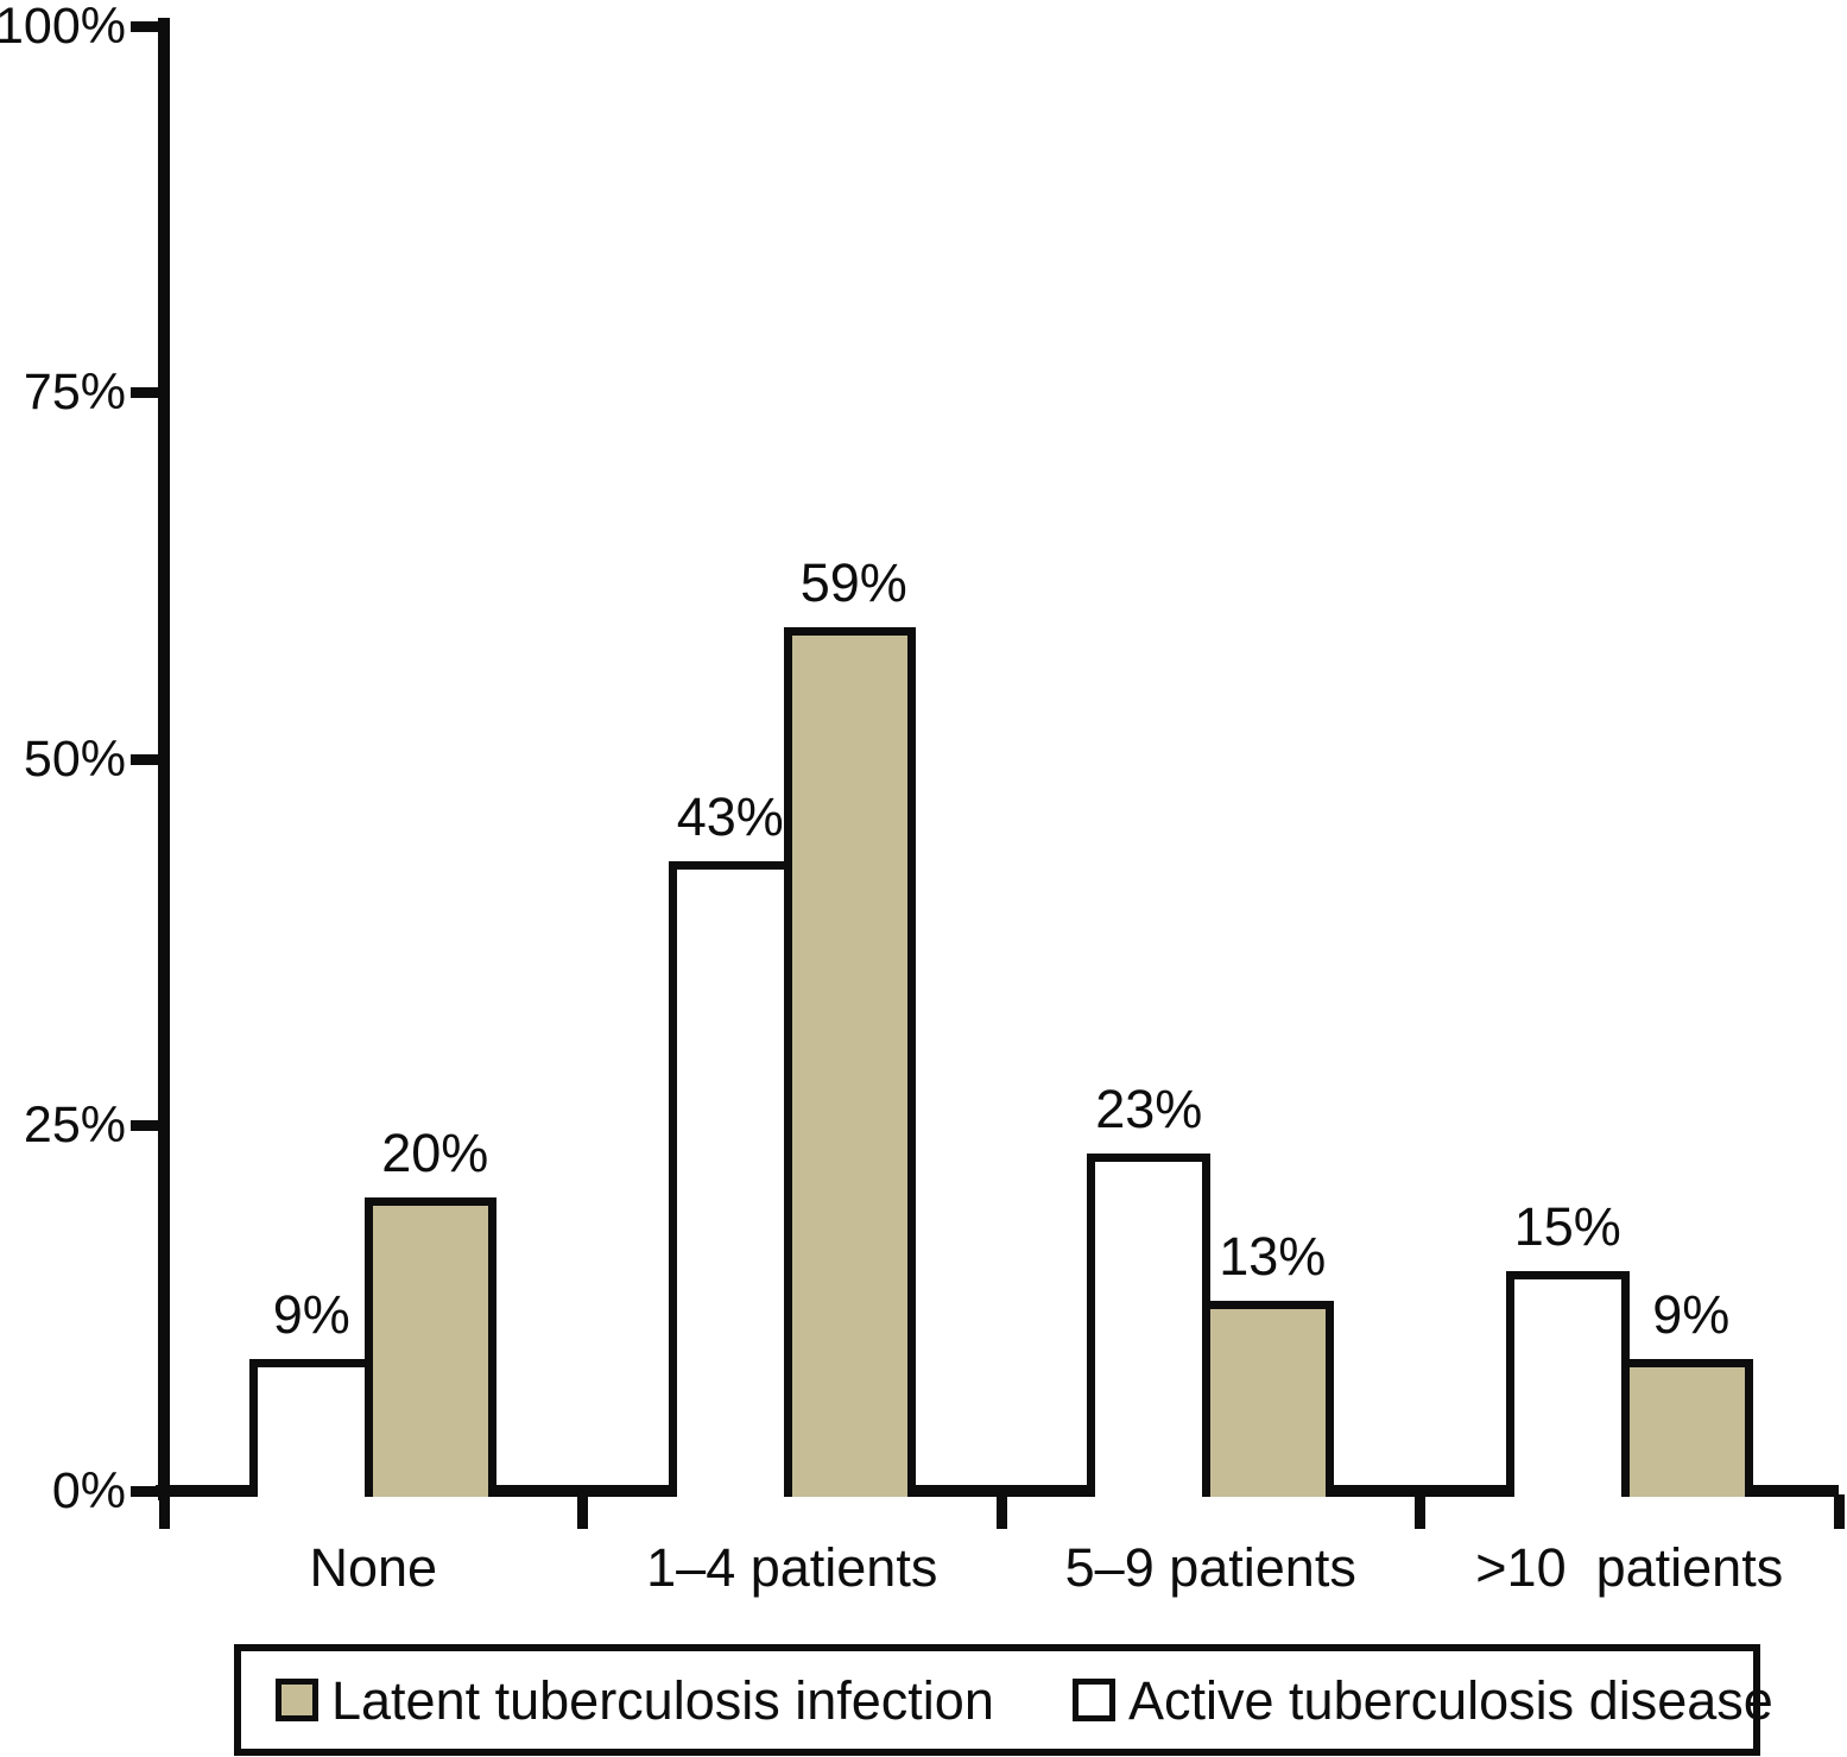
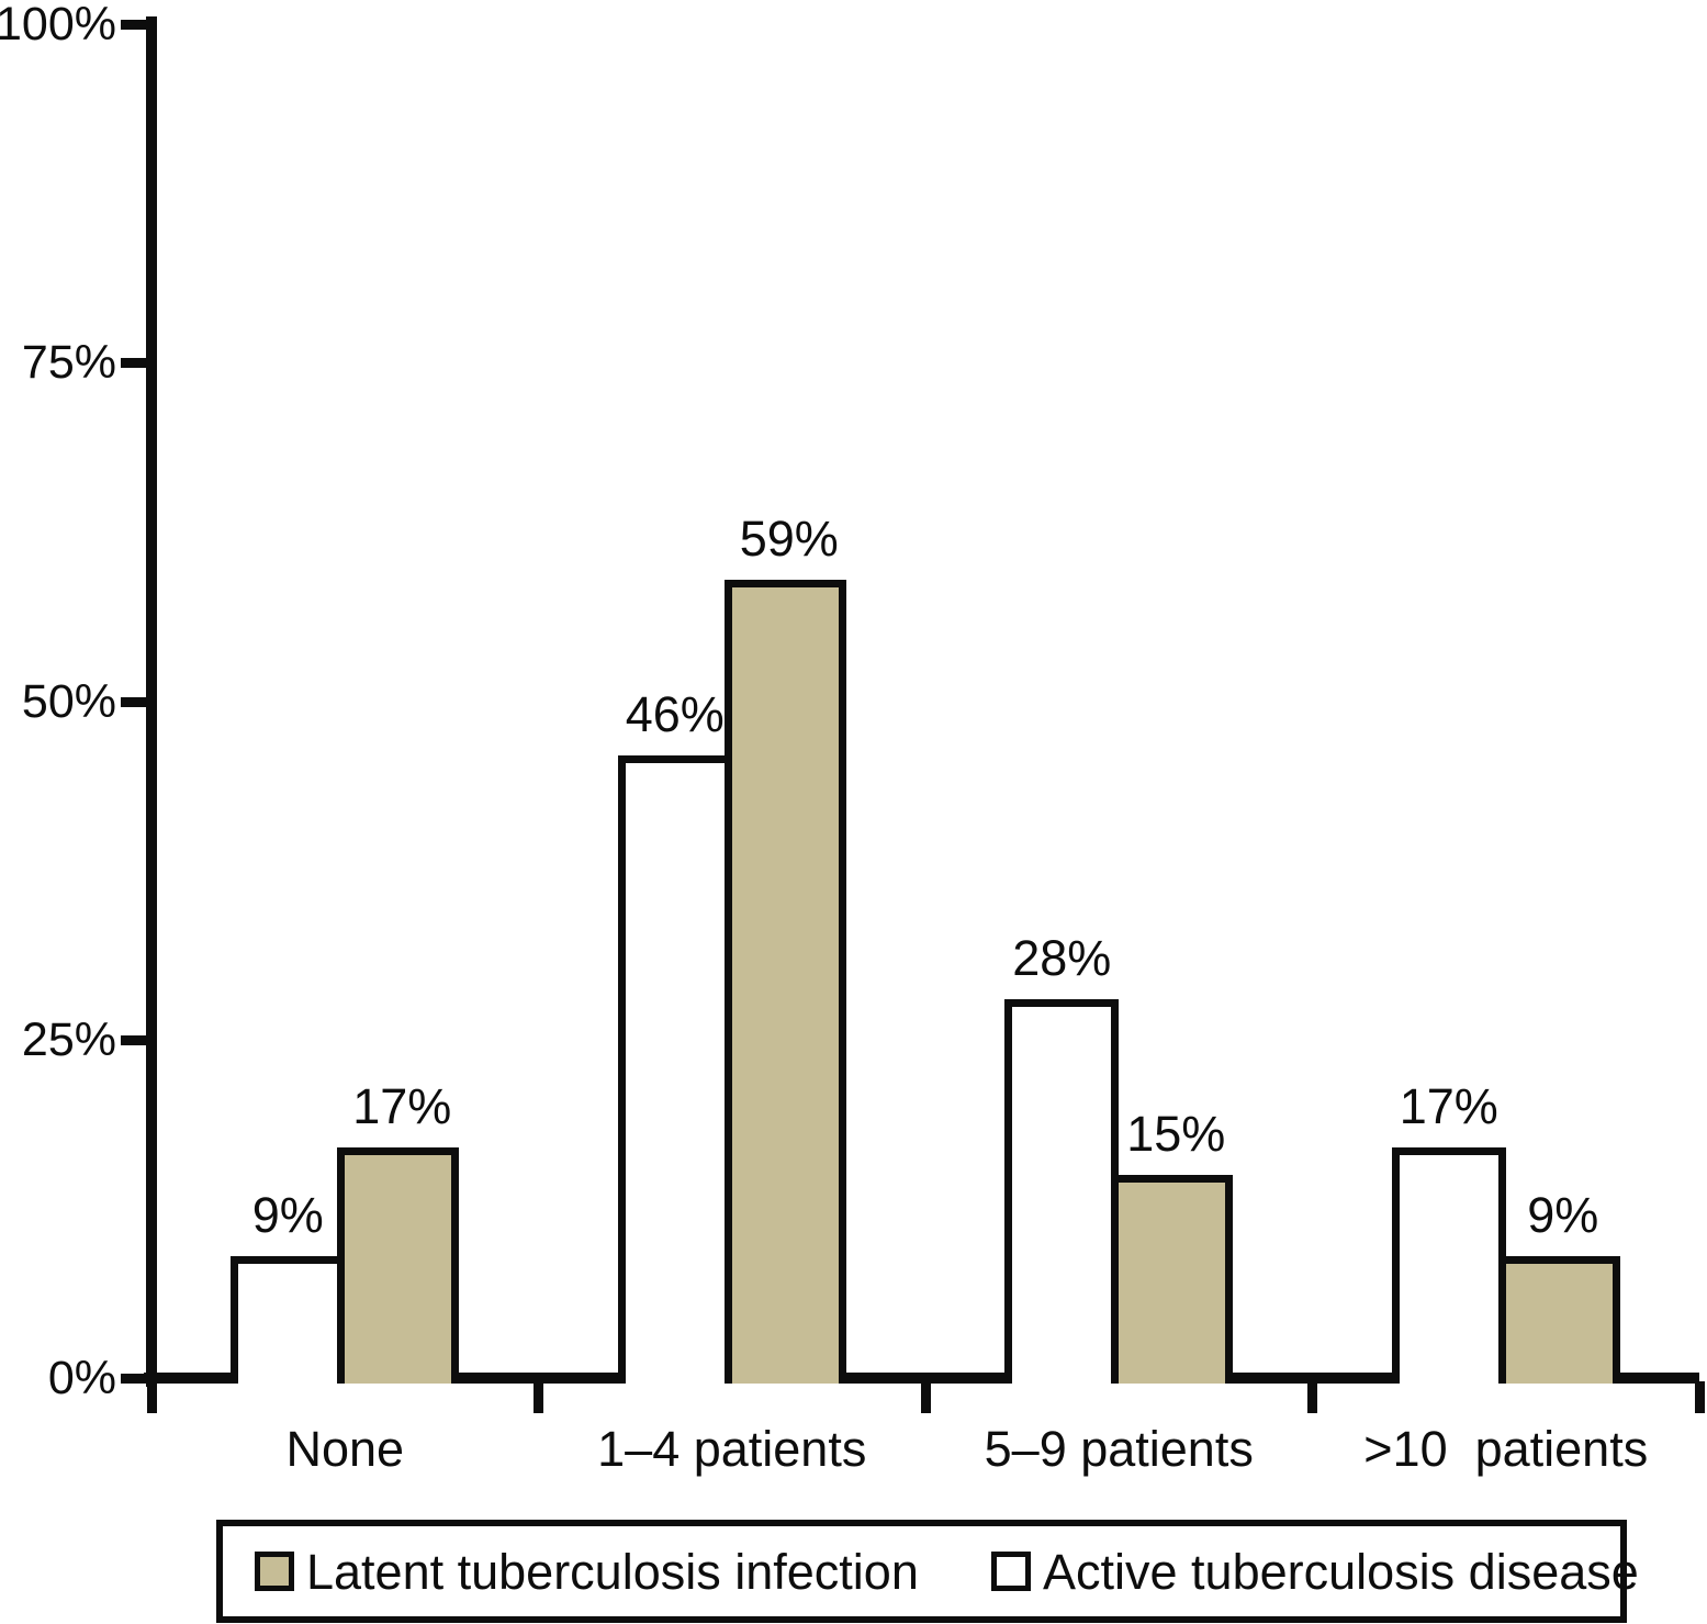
Latent tuberculosis infection/None: 20% -> 17%
Active tuberculosis disease/1–4 patients: 43% -> 46%
Active tuberculosis disease/5–9 patients: 23% -> 28%
Latent tuberculosis infection/5–9 patients: 13% -> 15%
Active tuberculosis disease/>10 patients: 15% -> 17%
